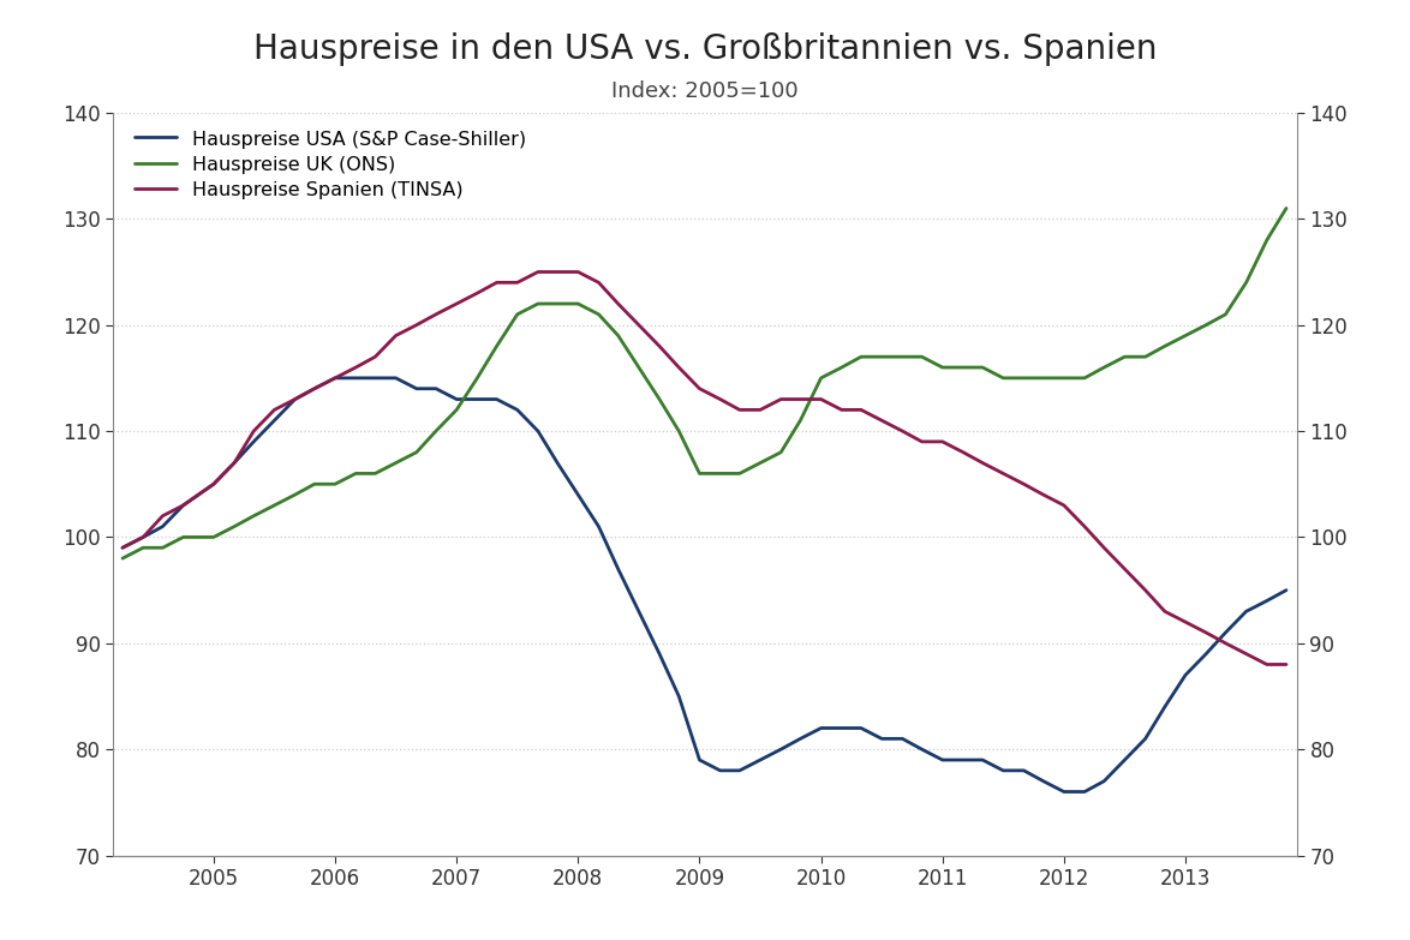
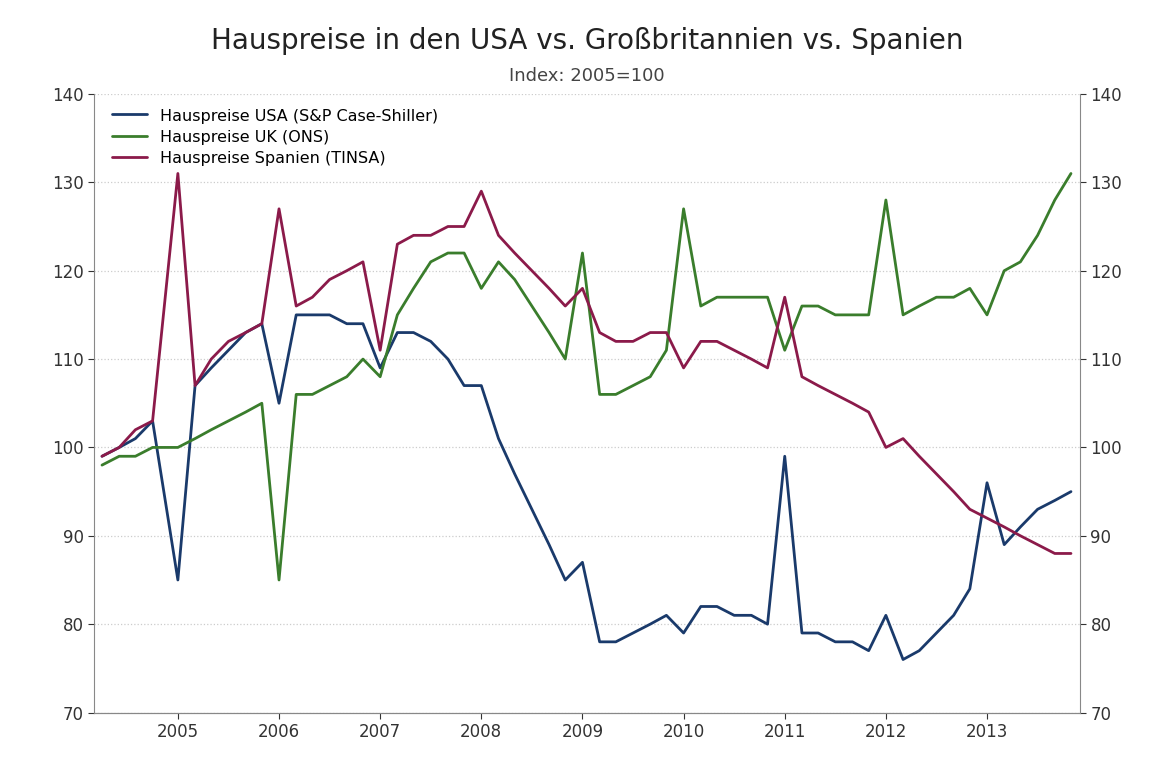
Hauspreise USA (S&P Case-Shiller)/2005: 105 -> 85
Hauspreise Spanien (TINSA)/2005: 105 -> 131
Hauspreise USA (S&P Case-Shiller)/2006: 115 -> 105
Hauspreise UK (ONS)/2006: 105 -> 85
Hauspreise Spanien (TINSA)/2006: 115 -> 127
Hauspreise USA (S&P Case-Shiller)/2007: 113 -> 109
Hauspreise UK (ONS)/2007: 112 -> 108
Hauspreise Spanien (TINSA)/2007: 122 -> 111
Hauspreise USA (S&P Case-Shiller)/2008: 104 -> 107
Hauspreise UK (ONS)/2008: 122 -> 118
Hauspreise Spanien (TINSA)/2008: 125 -> 129
Hauspreise USA (S&P Case-Shiller)/2009: 79 -> 87
Hauspreise UK (ONS)/2009: 106 -> 122
Hauspreise Spanien (TINSA)/2009: 114 -> 118
Hauspreise USA (S&P Case-Shiller)/2010: 82 -> 79
Hauspreise UK (ONS)/2010: 115 -> 127
Hauspreise Spanien (TINSA)/2010: 113 -> 109
Hauspreise USA (S&P Case-Shiller)/2011: 79 -> 99
Hauspreise UK (ONS)/2011: 116 -> 111
Hauspreise Spanien (TINSA)/2011: 109 -> 117
Hauspreise USA (S&P Case-Shiller)/2012: 76 -> 81
Hauspreise UK (ONS)/2012: 115 -> 128
Hauspreise Spanien (TINSA)/2012: 103 -> 100
Hauspreise USA (S&P Case-Shiller)/2013: 87 -> 96
Hauspreise UK (ONS)/2013: 119 -> 115
